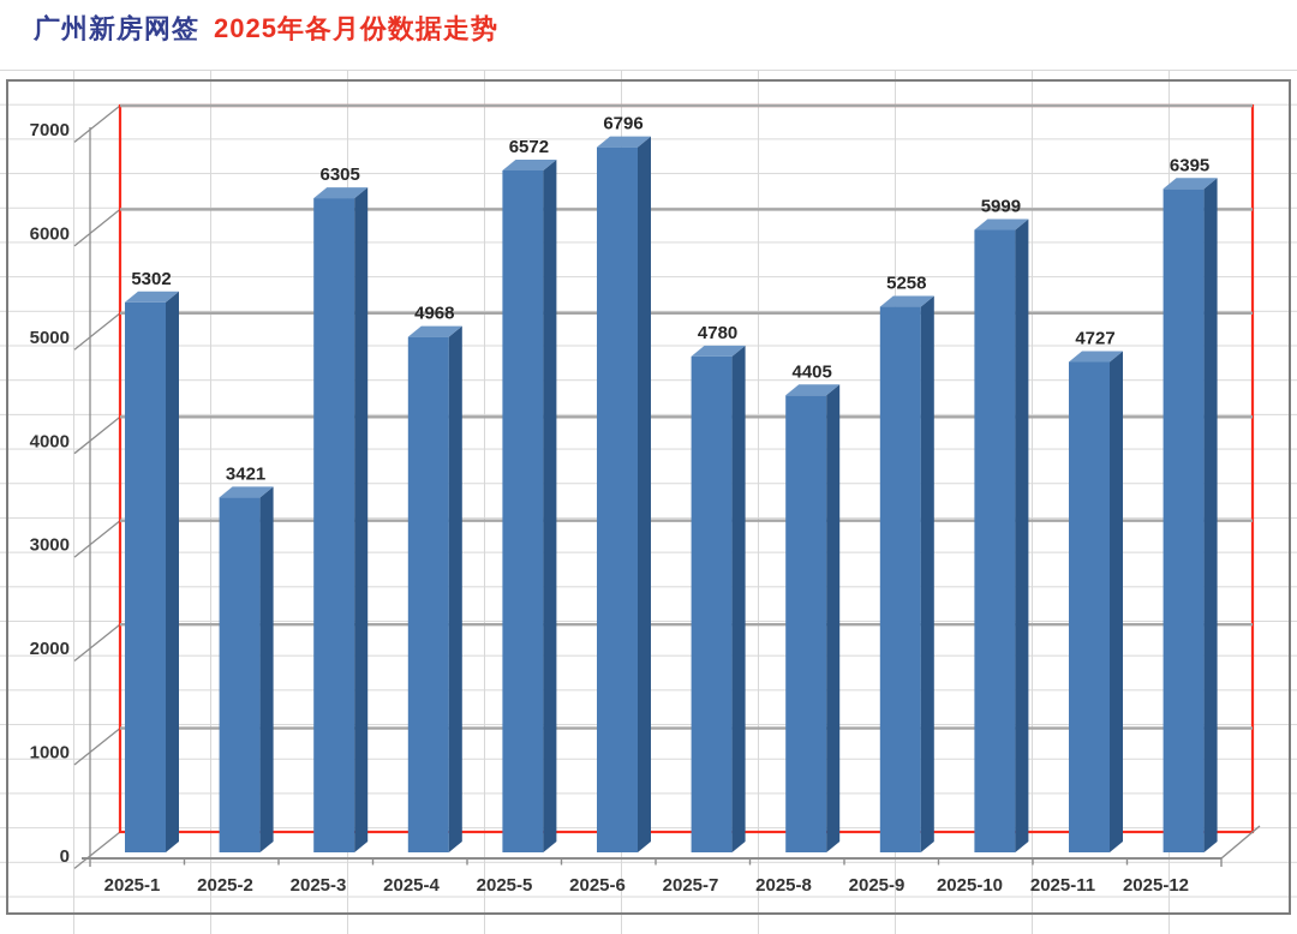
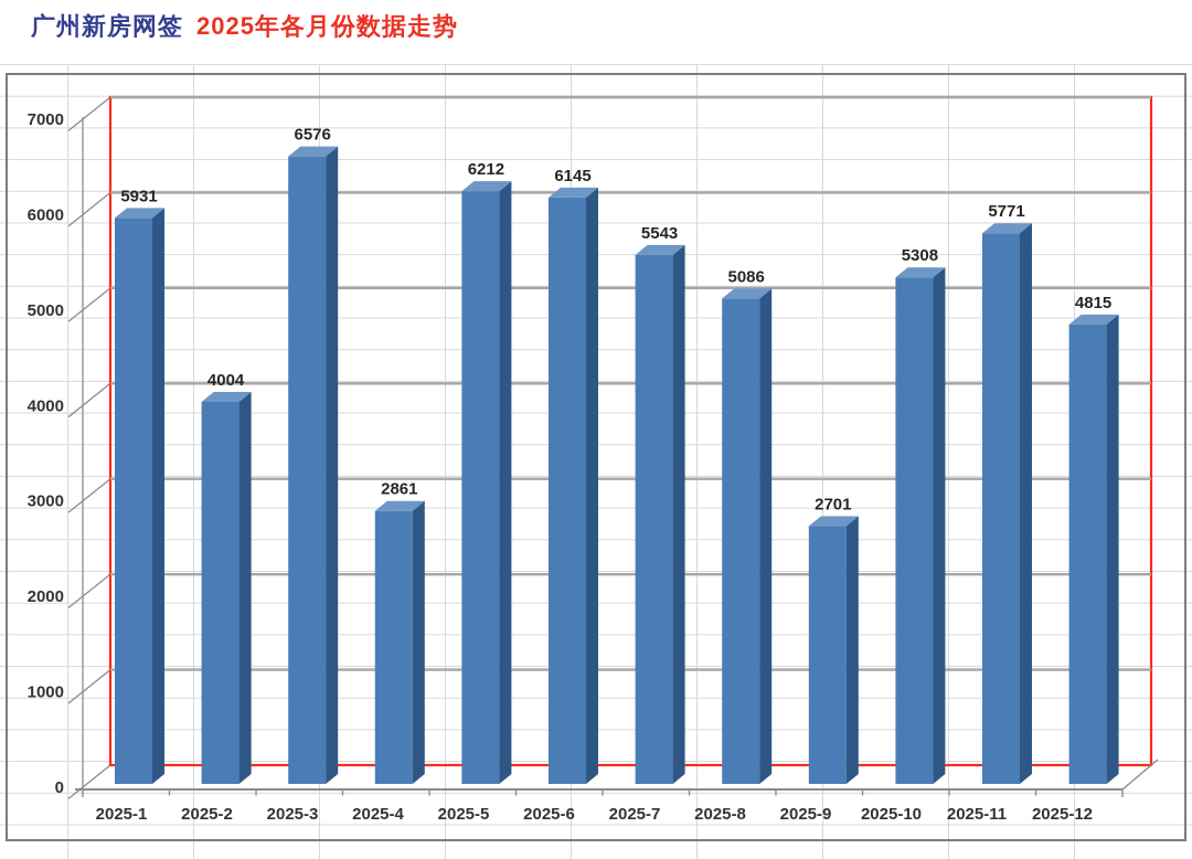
2025-1: 5302 -> 5931
2025-2: 3421 -> 4004
2025-3: 6305 -> 6576
2025-4: 4968 -> 2861
2025-5: 6572 -> 6212
2025-6: 6796 -> 6145
2025-7: 4780 -> 5543
2025-8: 4405 -> 5086
2025-9: 5258 -> 2701
2025-10: 5999 -> 5308
2025-11: 4727 -> 5771
2025-12: 6395 -> 4815
